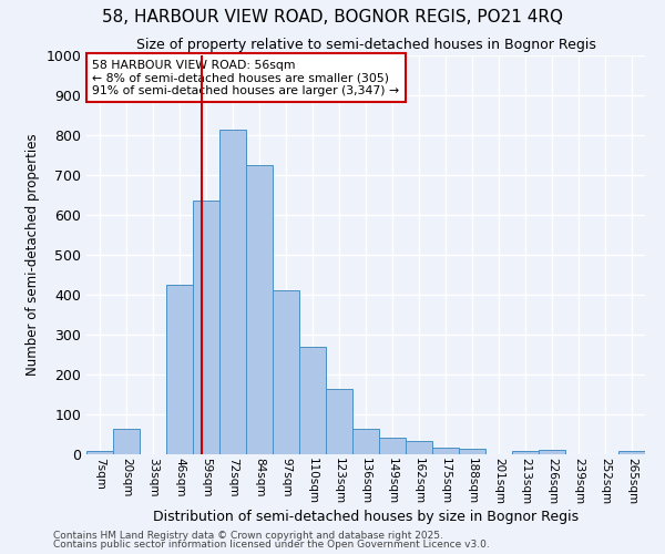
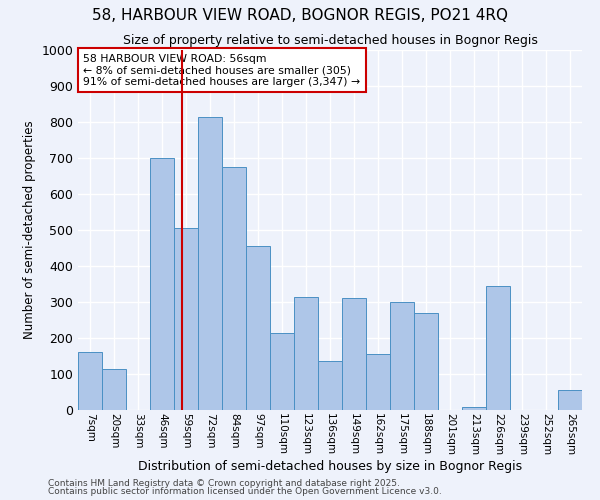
7sqm: 7 -> 160
20sqm: 63 -> 115
46sqm: 425 -> 700
59sqm: 635 -> 505
84sqm: 725 -> 675
97sqm: 410 -> 455
110sqm: 270 -> 215
123sqm: 165 -> 315
136sqm: 63 -> 135
149sqm: 42 -> 310
162sqm: 33 -> 155
175sqm: 18 -> 300
188sqm: 15 -> 270
226sqm: 10 -> 345
265sqm: 7 -> 55
